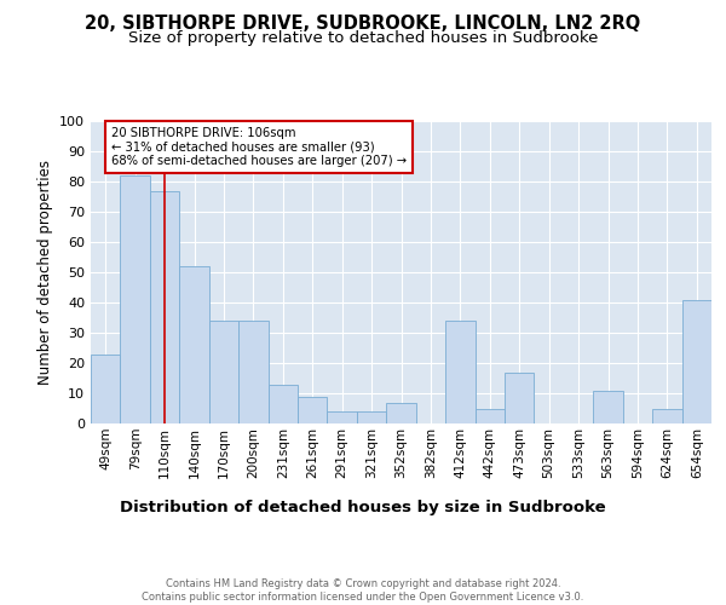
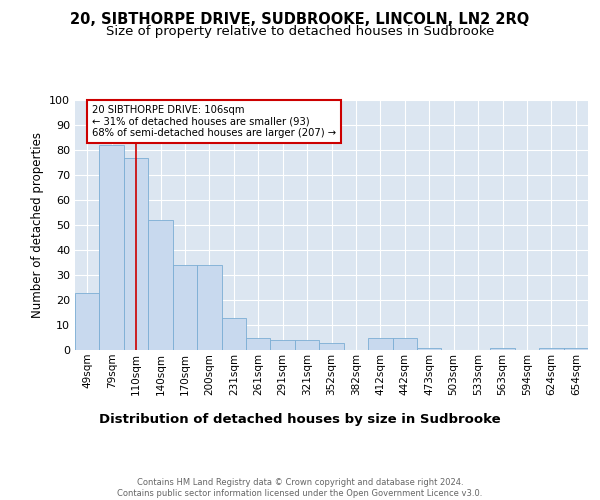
261sqm: 9 -> 5
352sqm: 7 -> 3
412sqm: 34 -> 5
473sqm: 17 -> 1
563sqm: 11 -> 1
624sqm: 5 -> 1
654sqm: 41 -> 1
